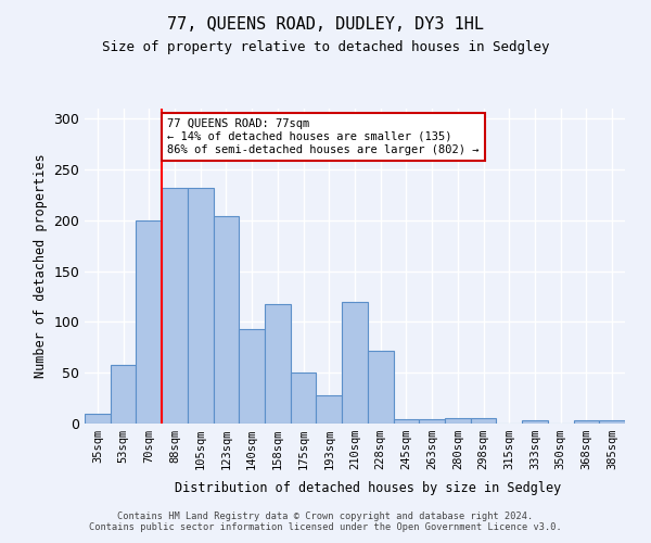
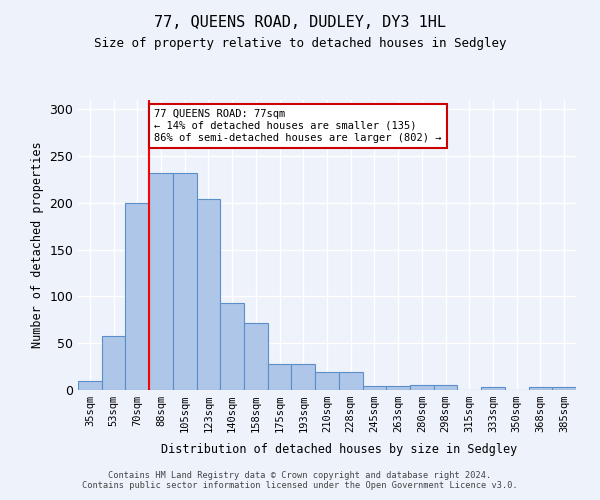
158sqm: 118 -> 72
175sqm: 50 -> 28
210sqm: 120 -> 19
228sqm: 72 -> 19
